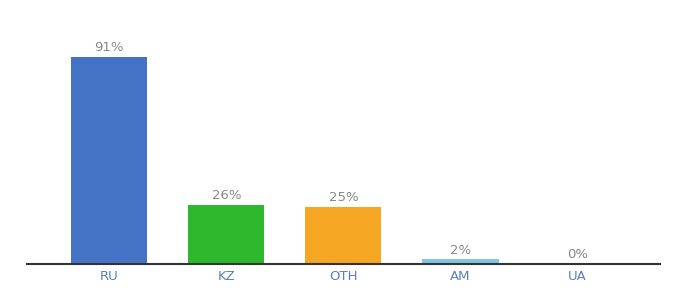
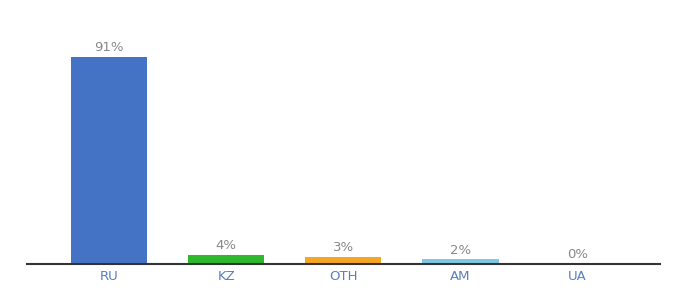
KZ: 26% -> 4%
OTH: 25% -> 3%
